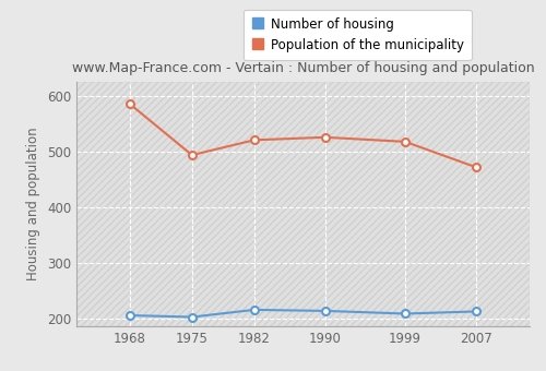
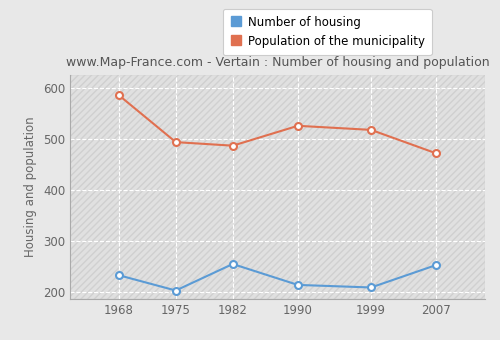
Number of housing/1968: 205 -> 232
Number of housing/1982: 215 -> 254
Population of the municipality/1982: 520 -> 486
Number of housing/2007: 212 -> 252
